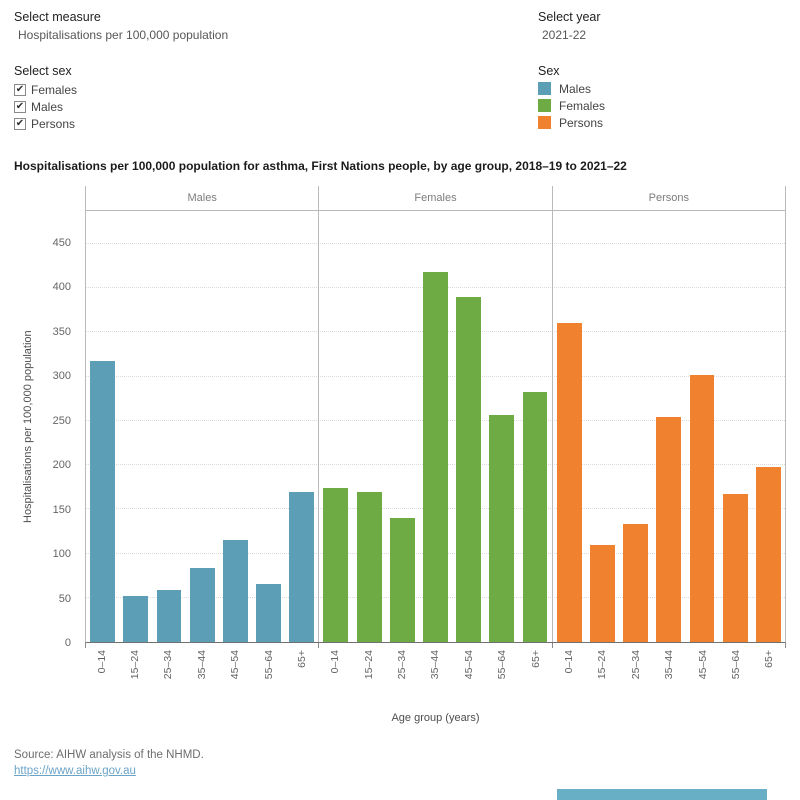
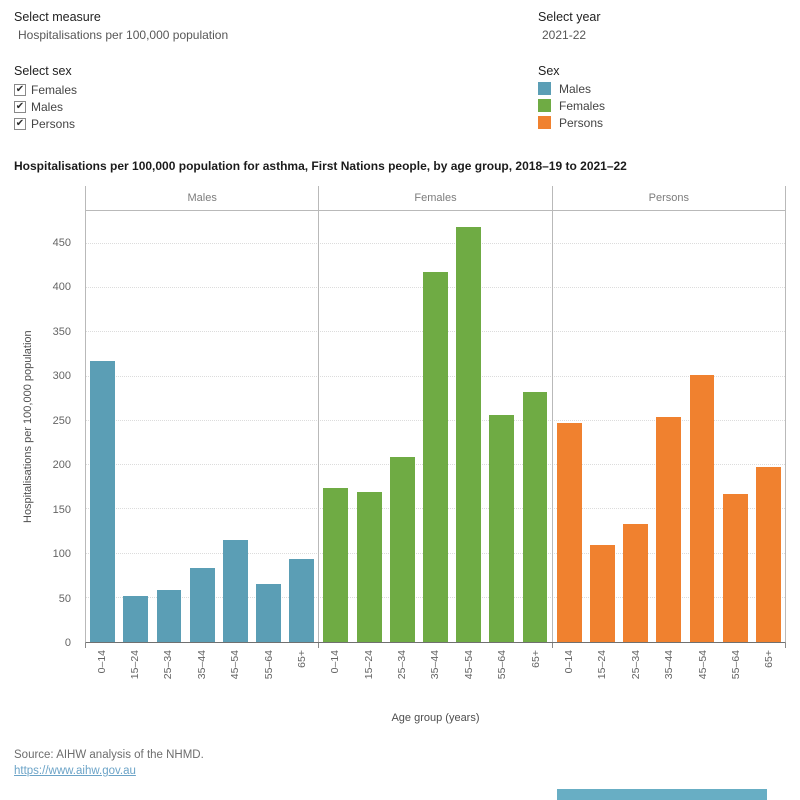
Persons/0–14: 360 -> 250
Females/25–34: 140 -> 210
Females/45–54: 390 -> 470
Males/65+: 170 -> 90
